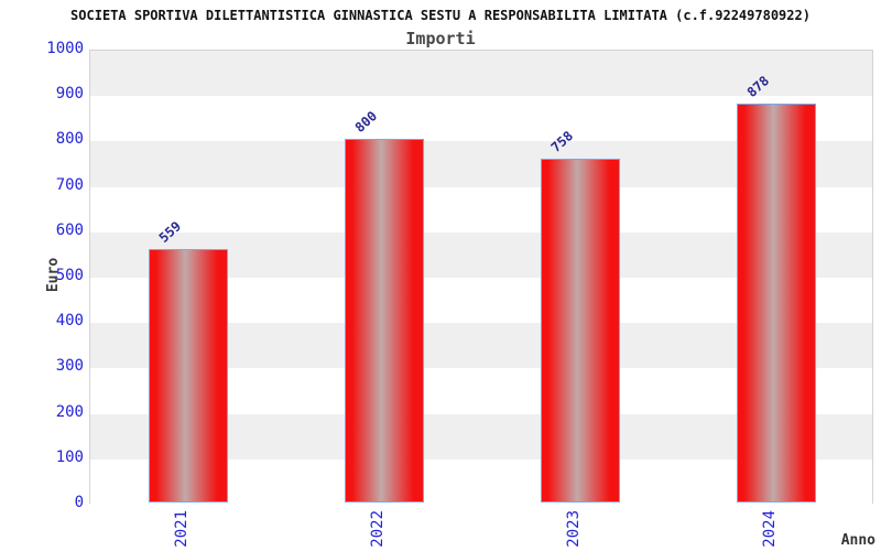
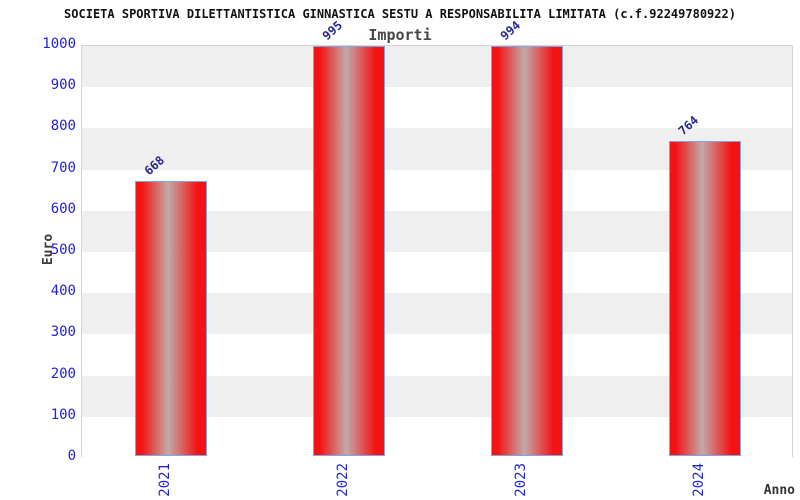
2021: 559 -> 668
2022: 800 -> 995
2023: 758 -> 994
2024: 878 -> 764
